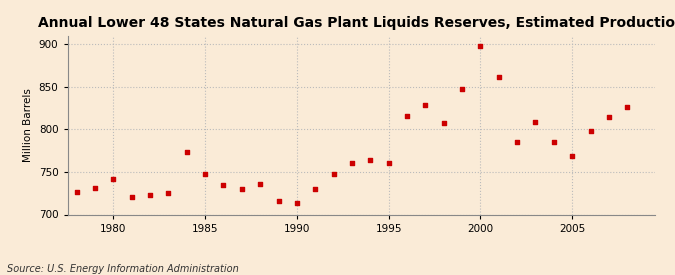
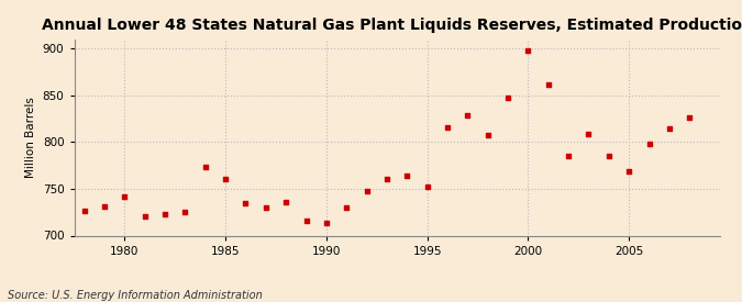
1985: 748 -> 760
1995: 760 -> 752
